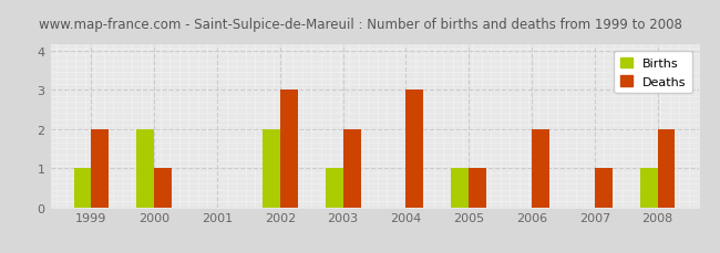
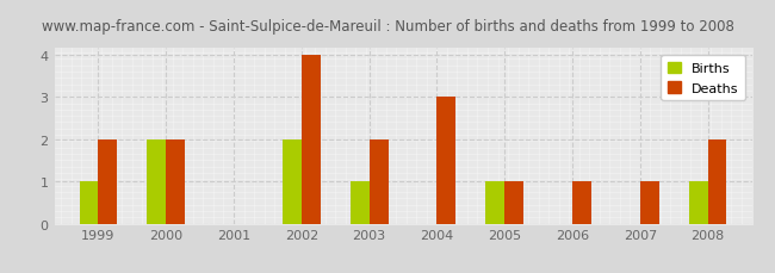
Deaths/2000: 1 -> 2
Deaths/2002: 3 -> 4
Deaths/2006: 2 -> 1
